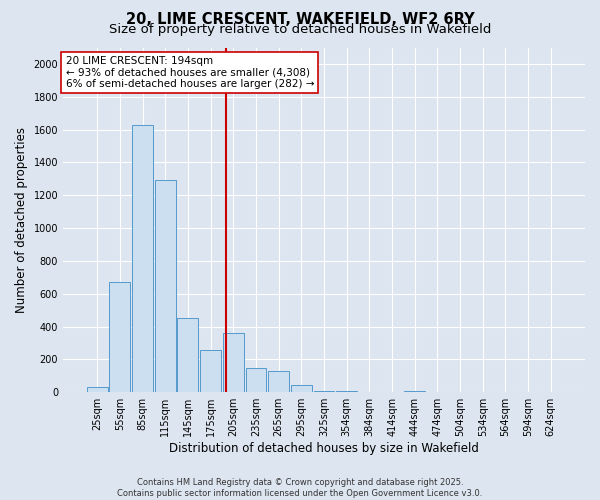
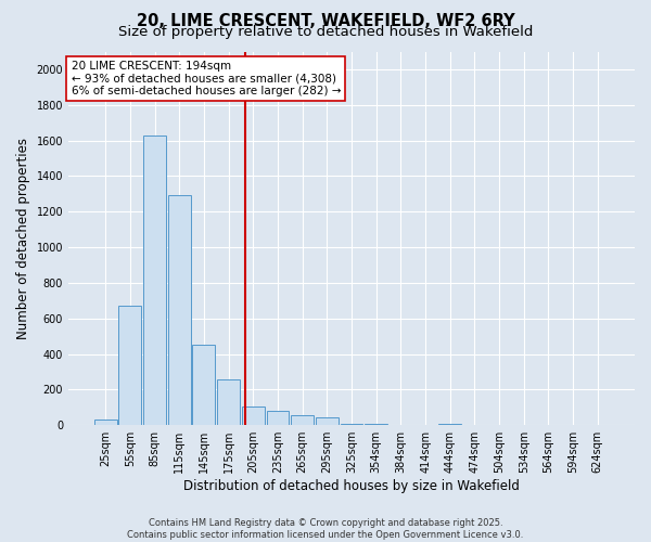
205sqm: 360 -> 100
235sqm: 150 -> 80
265sqm: 130 -> 60
